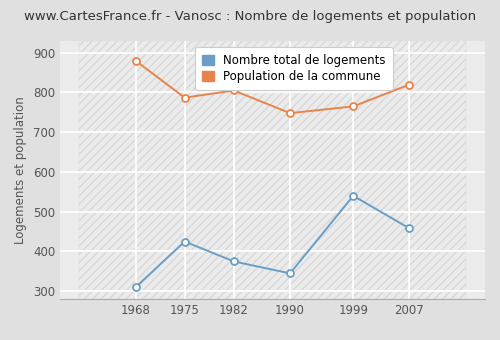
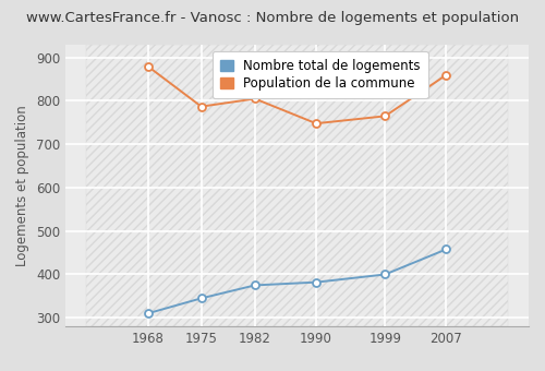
Nombre total de logements/1975: 425 -> 345
Nombre total de logements/1990: 345 -> 382
Nombre total de logements/1999: 540 -> 400
Population de la commune/2007: 820 -> 860
